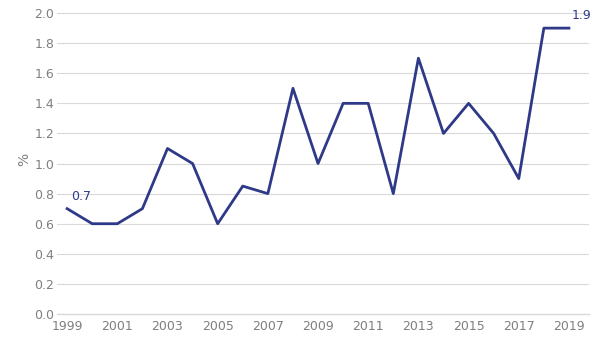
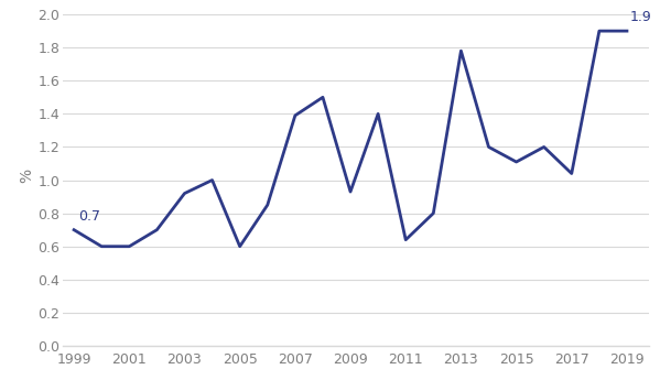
2003: 1.10 -> 0.92
2007: 0.80 -> 1.39
2009: 1.00 -> 0.93
2011: 1.40 -> 0.64
2013: 1.70 -> 1.78
2015: 1.40 -> 1.11
2017: 0.90 -> 1.04
